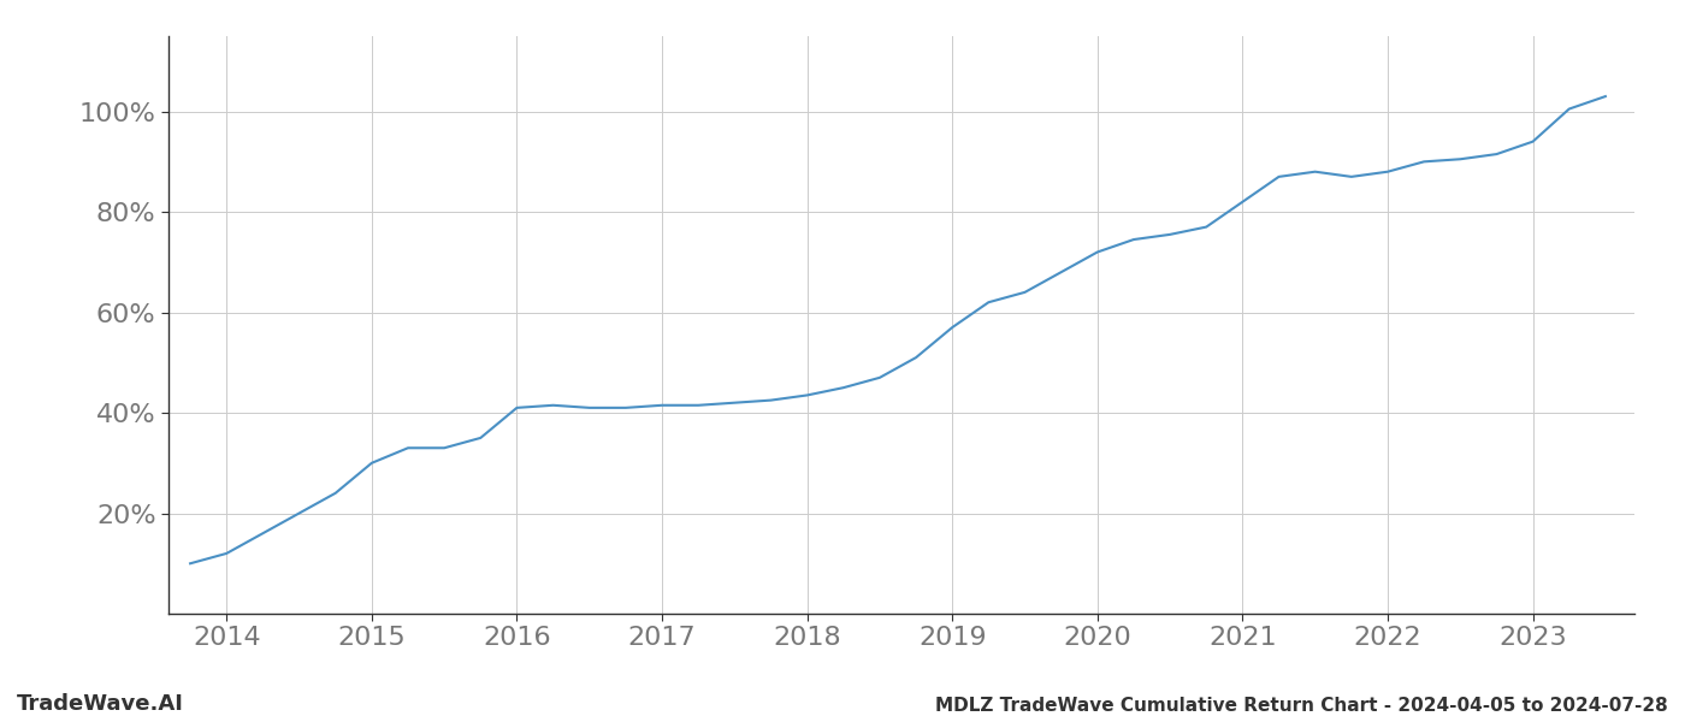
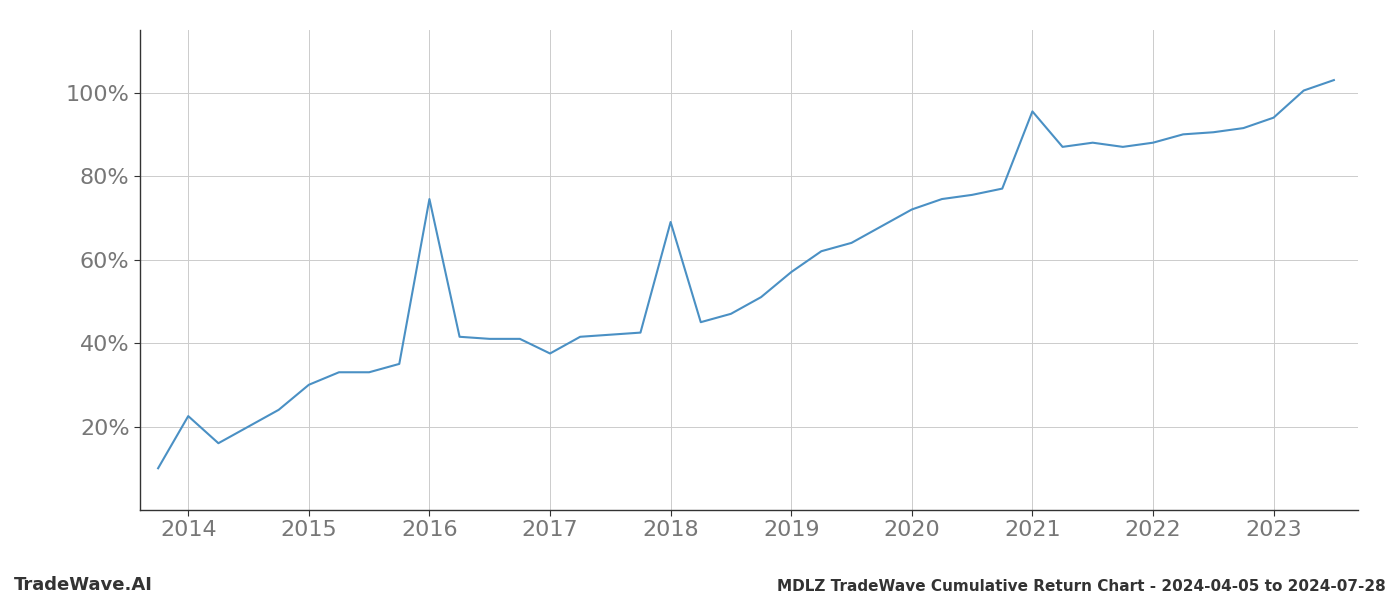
2014: 12.0% -> 22.5%
2016: 41.0% -> 74.5%
2017: 41.5% -> 37.5%
2018: 43.5% -> 69.0%
2021: 82.0% -> 95.5%
